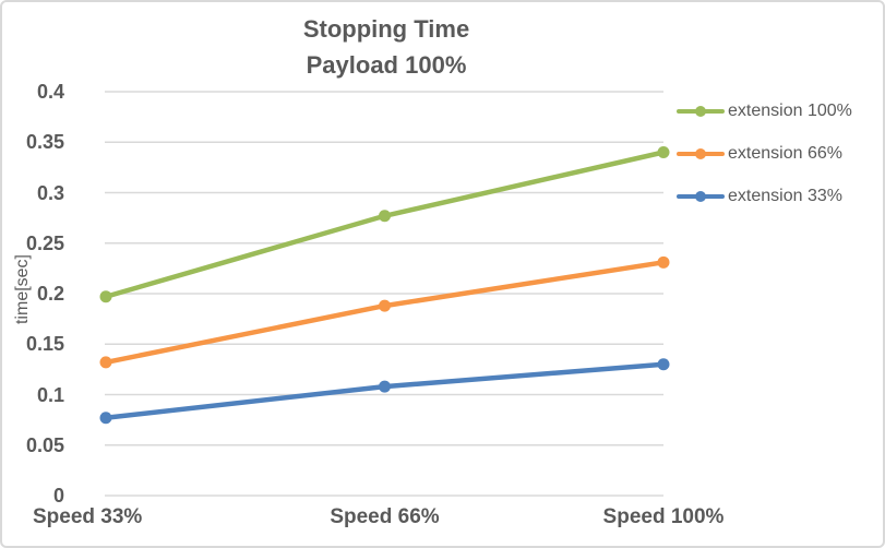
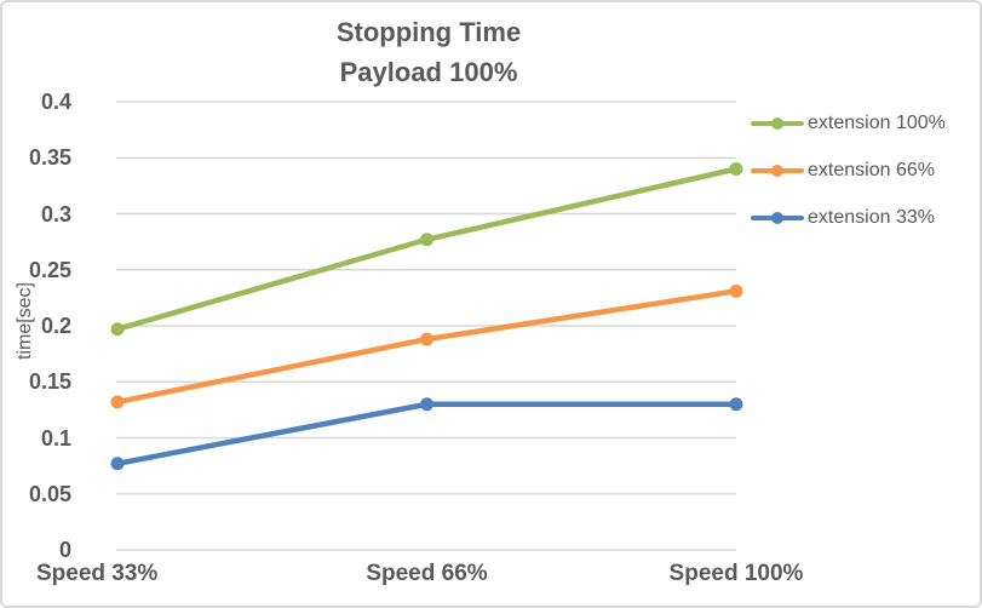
extension 33%/Speed 66%: 0.11 -> 0.13
